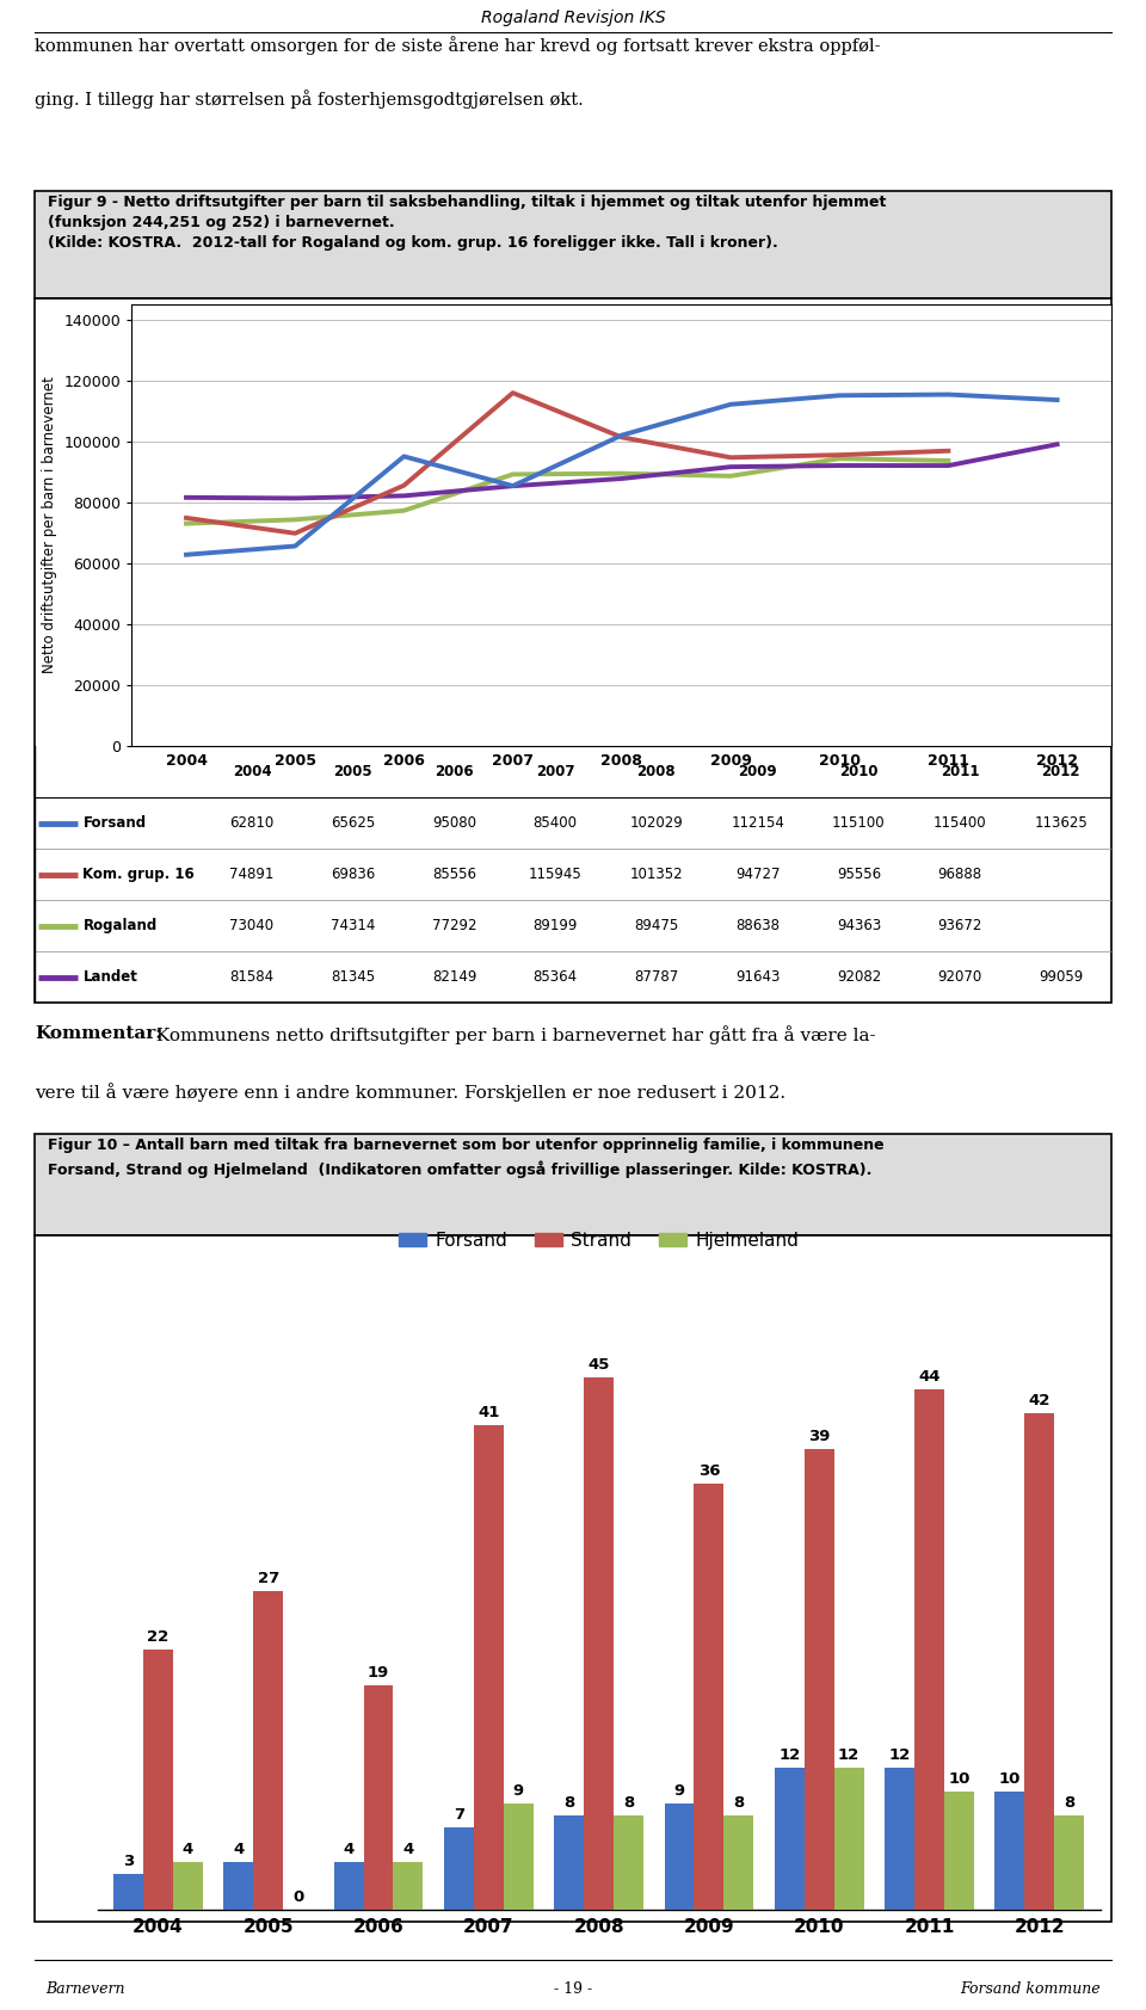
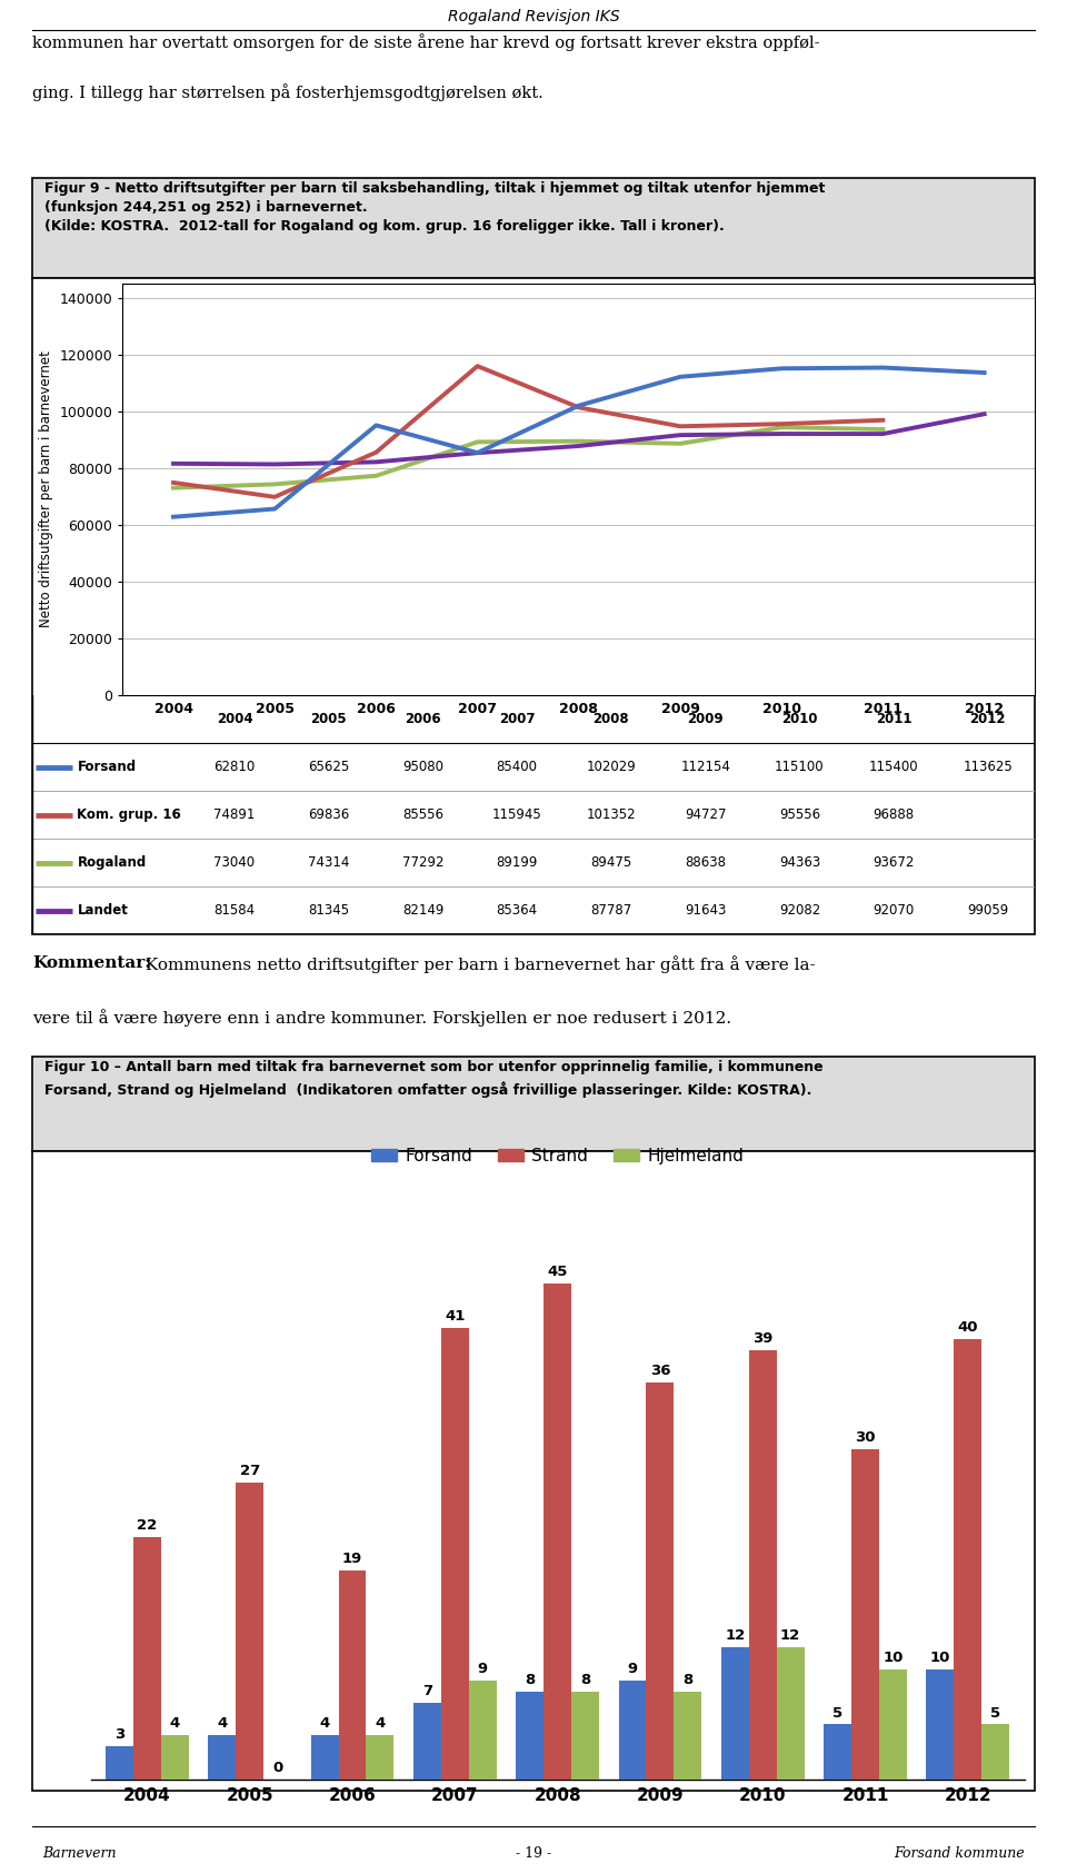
Forsand/2011: 12 -> 5
Strand/2011: 44 -> 30
Strand/2012: 42 -> 40
Hjelmeland/2012: 8 -> 5
